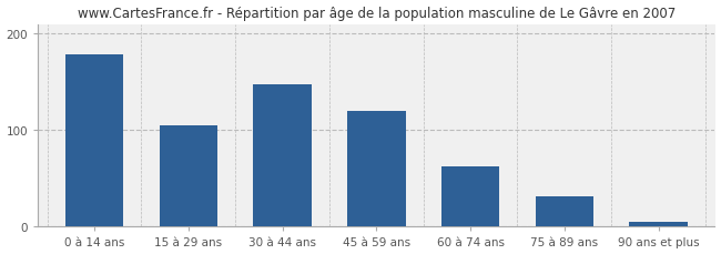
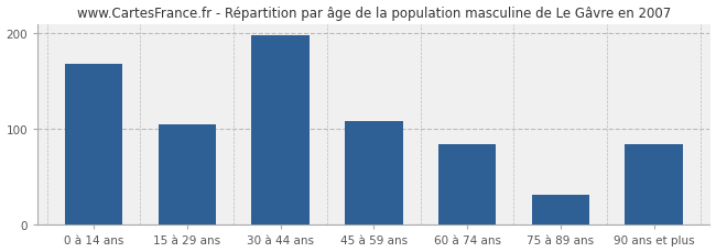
0 à 14 ans: 178 -> 168
30 à 44 ans: 148 -> 198
45 à 59 ans: 120 -> 108
60 à 74 ans: 62 -> 84
90 ans et plus: 5 -> 84
